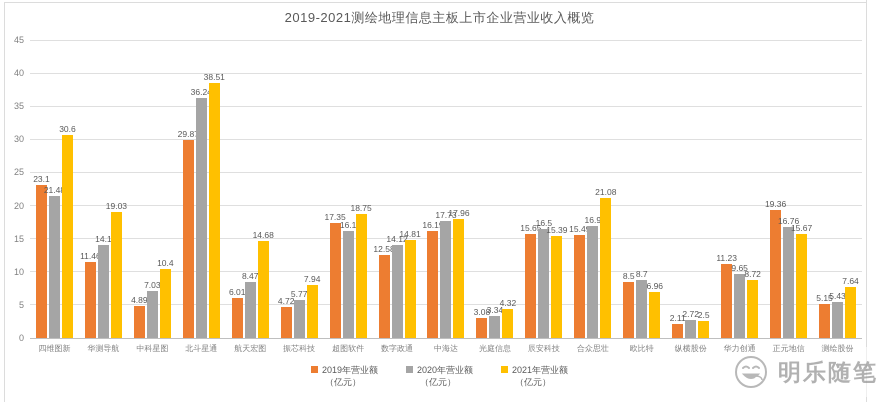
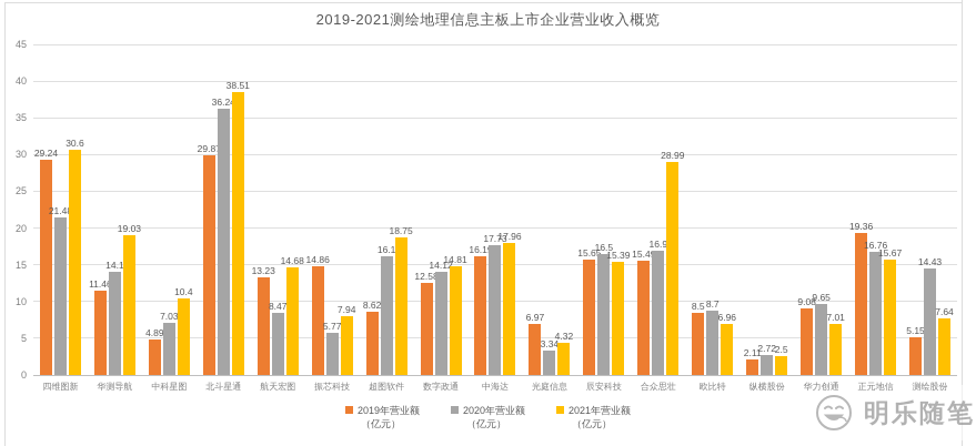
2019年营业额（亿元）/四维图新: 23.1 -> 29.24
2019年营业额（亿元）/航天宏图: 6.01 -> 13.23
2019年营业额（亿元）/振芯科技: 4.72 -> 14.86
2019年营业额（亿元）/超图软件: 17.35 -> 8.62
2019年营业额（亿元）/光庭信息: 3.08 -> 6.97
2021年营业额（亿元）/合众思壮: 21.08 -> 28.99
2019年营业额（亿元）/华力创通: 11.23 -> 9.08
2021年营业额（亿元）/华力创通: 8.72 -> 7.01
2020年营业额（亿元）/测绘股份: 5.43 -> 14.43
